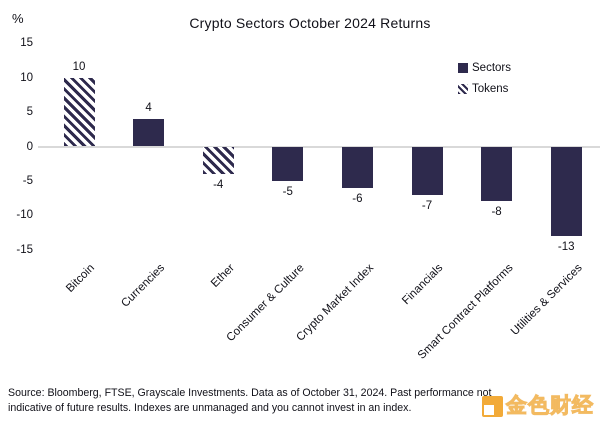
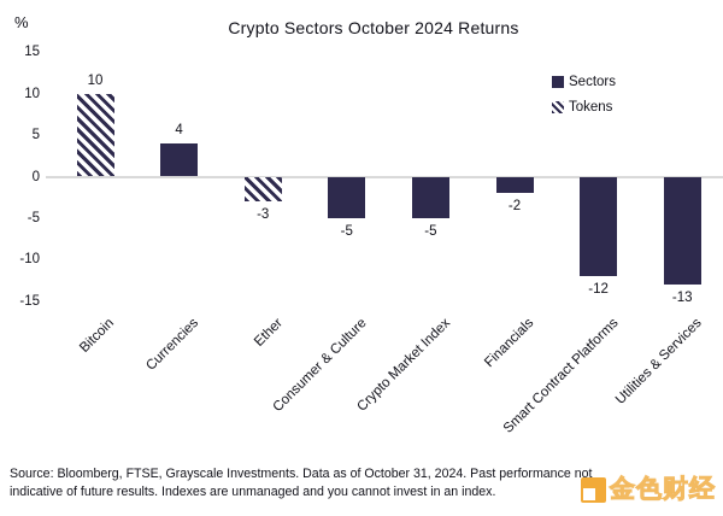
Ether: -4 -> -3
Crypto Market Index: -6 -> -5
Financials: -7 -> -2
Smart Contract Platforms: -8 -> -12
